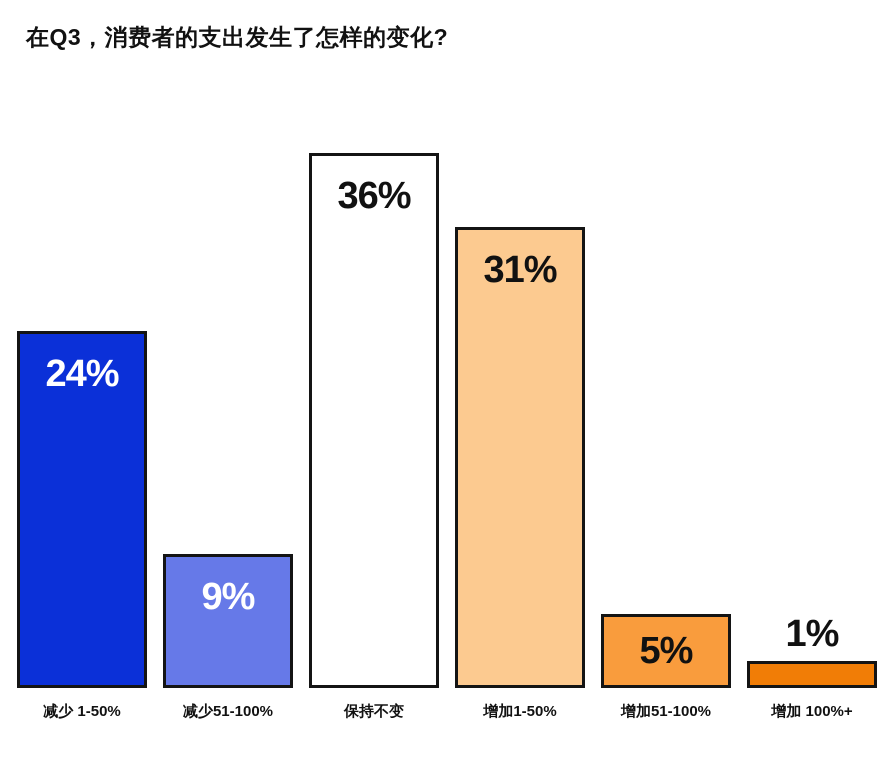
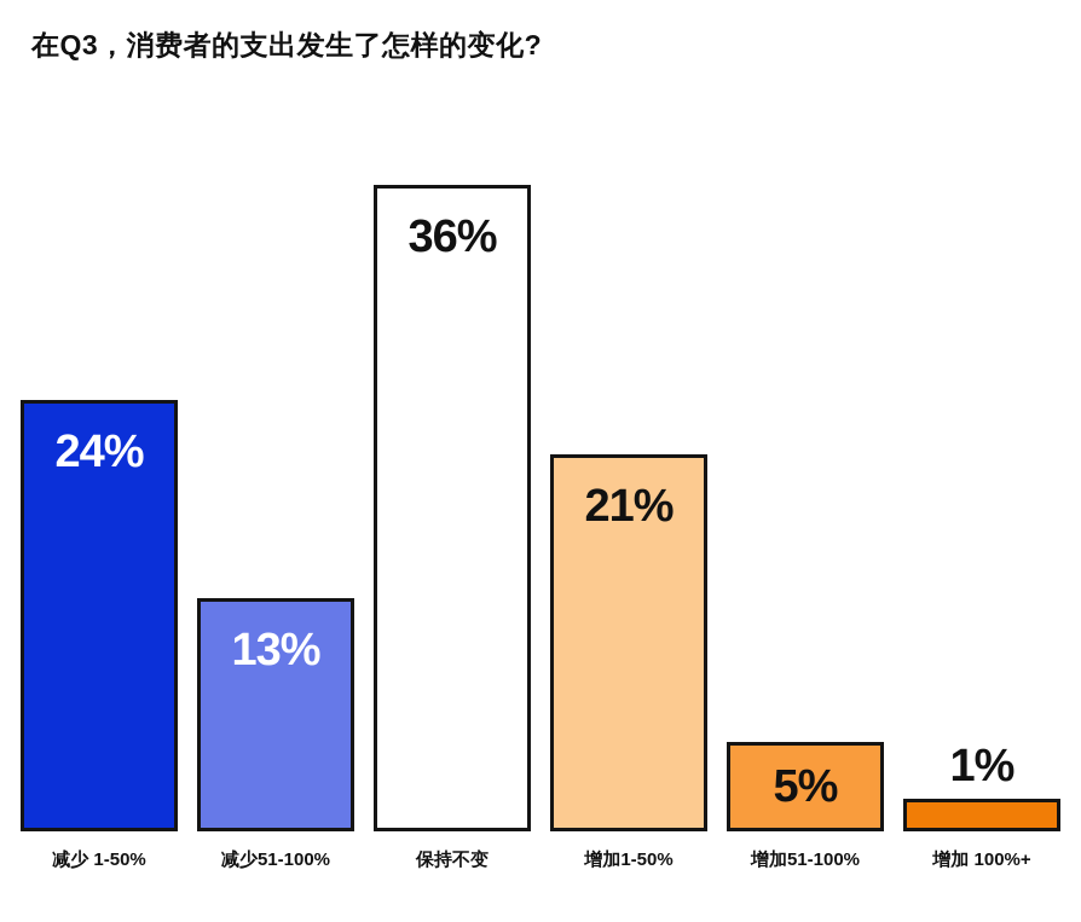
减少51-100%: 9% -> 13%
增加1-50%: 31% -> 21%
